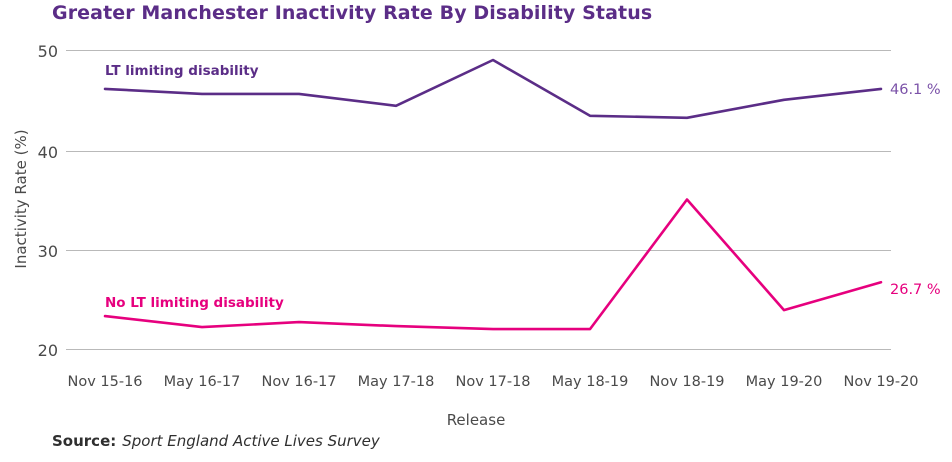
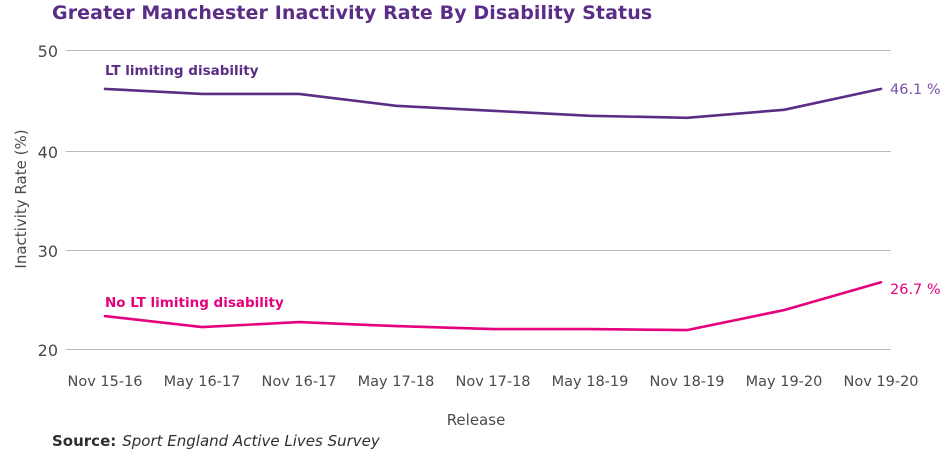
LT limiting disability/Nov 17-18: 49 -> 44
No LT limiting disability/Nov 18-19: 35 -> 22
LT limiting disability/May 19-20: 45 -> 44
